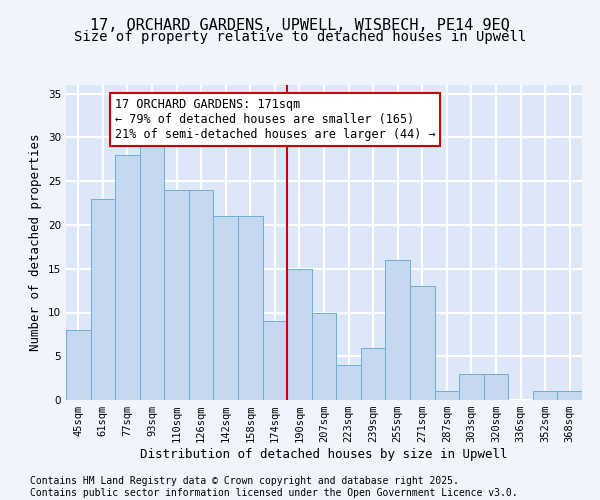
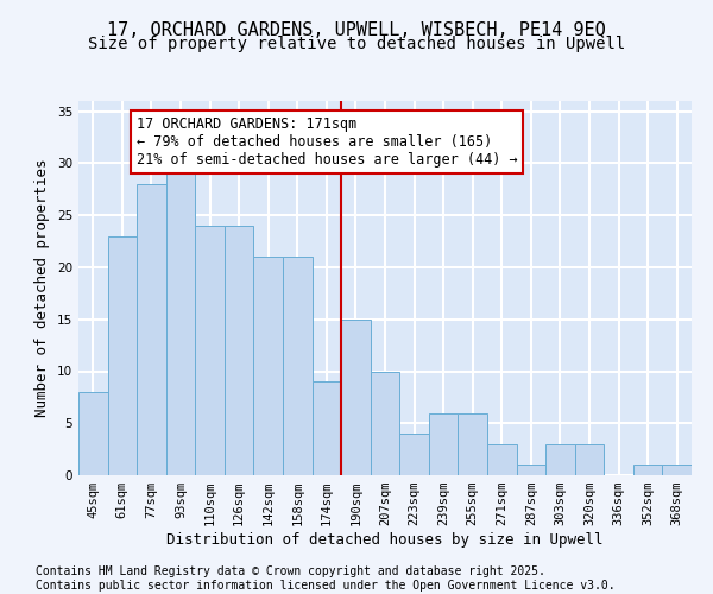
255sqm: 16 -> 6
271sqm: 13 -> 3
